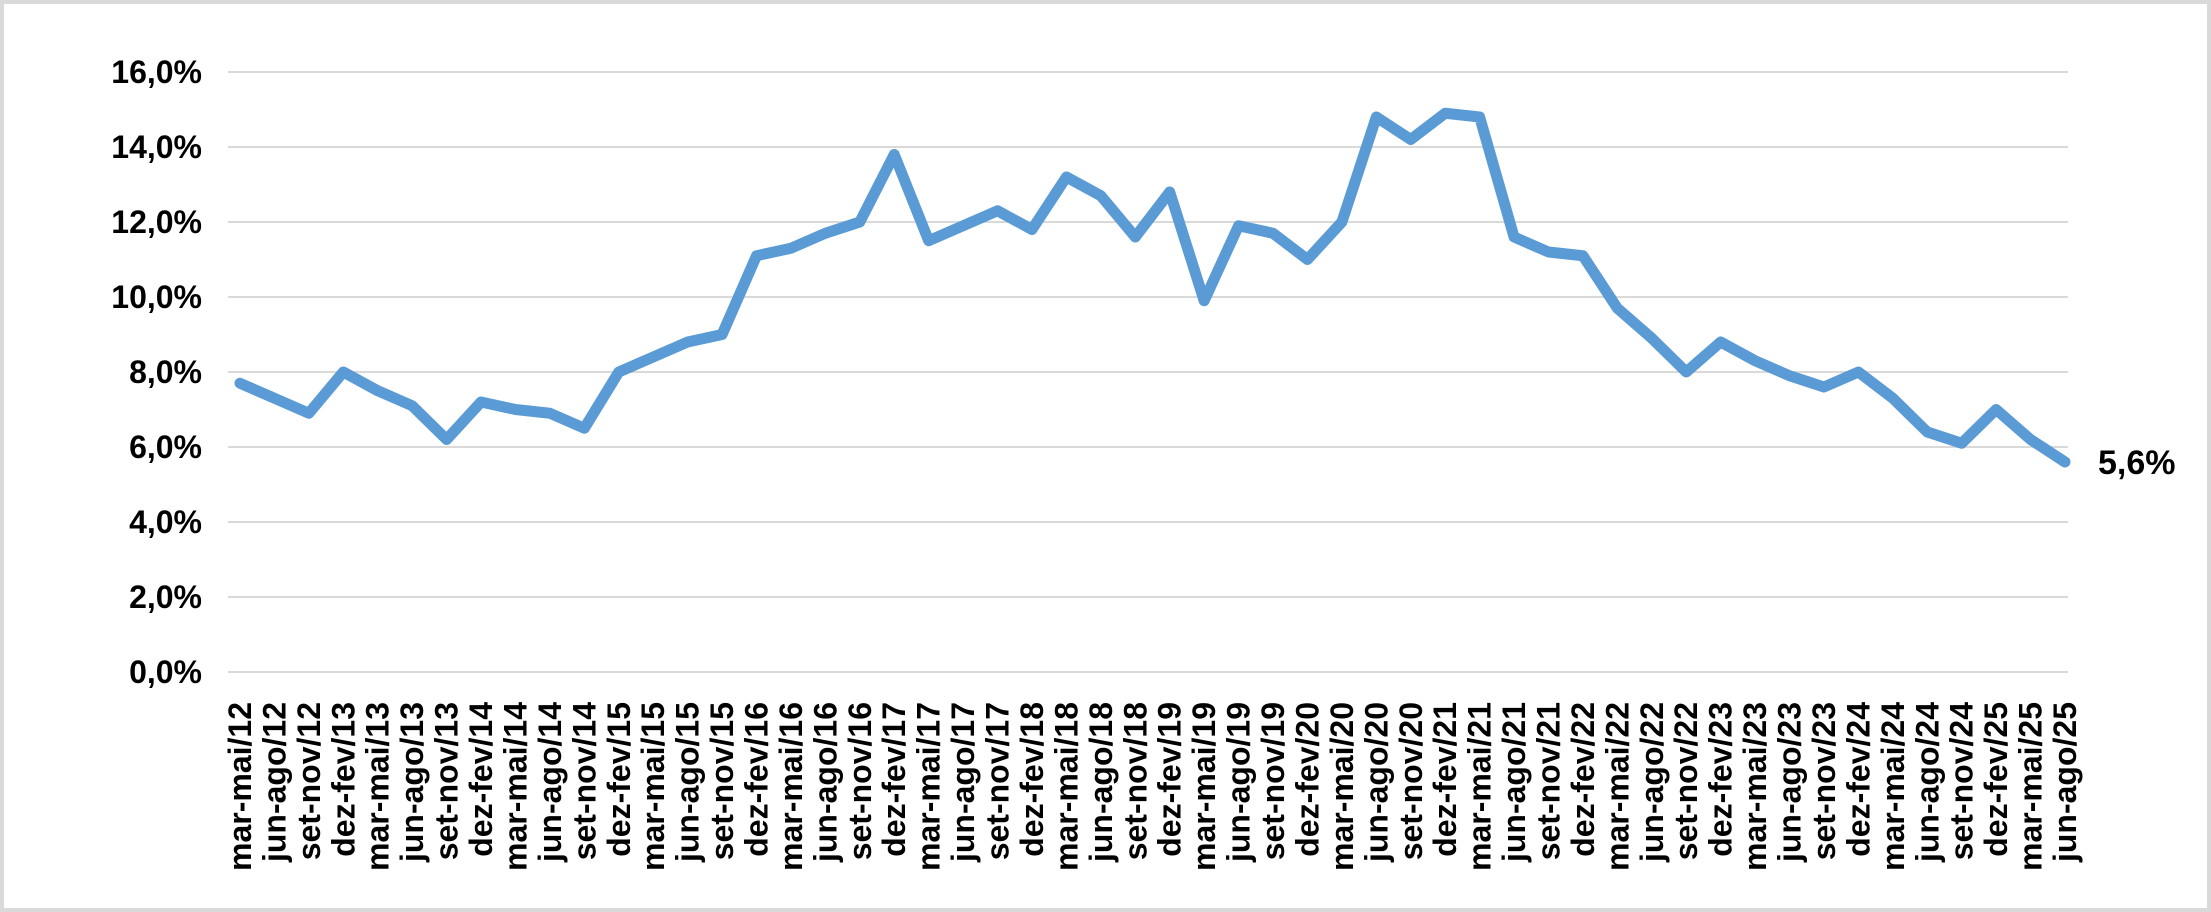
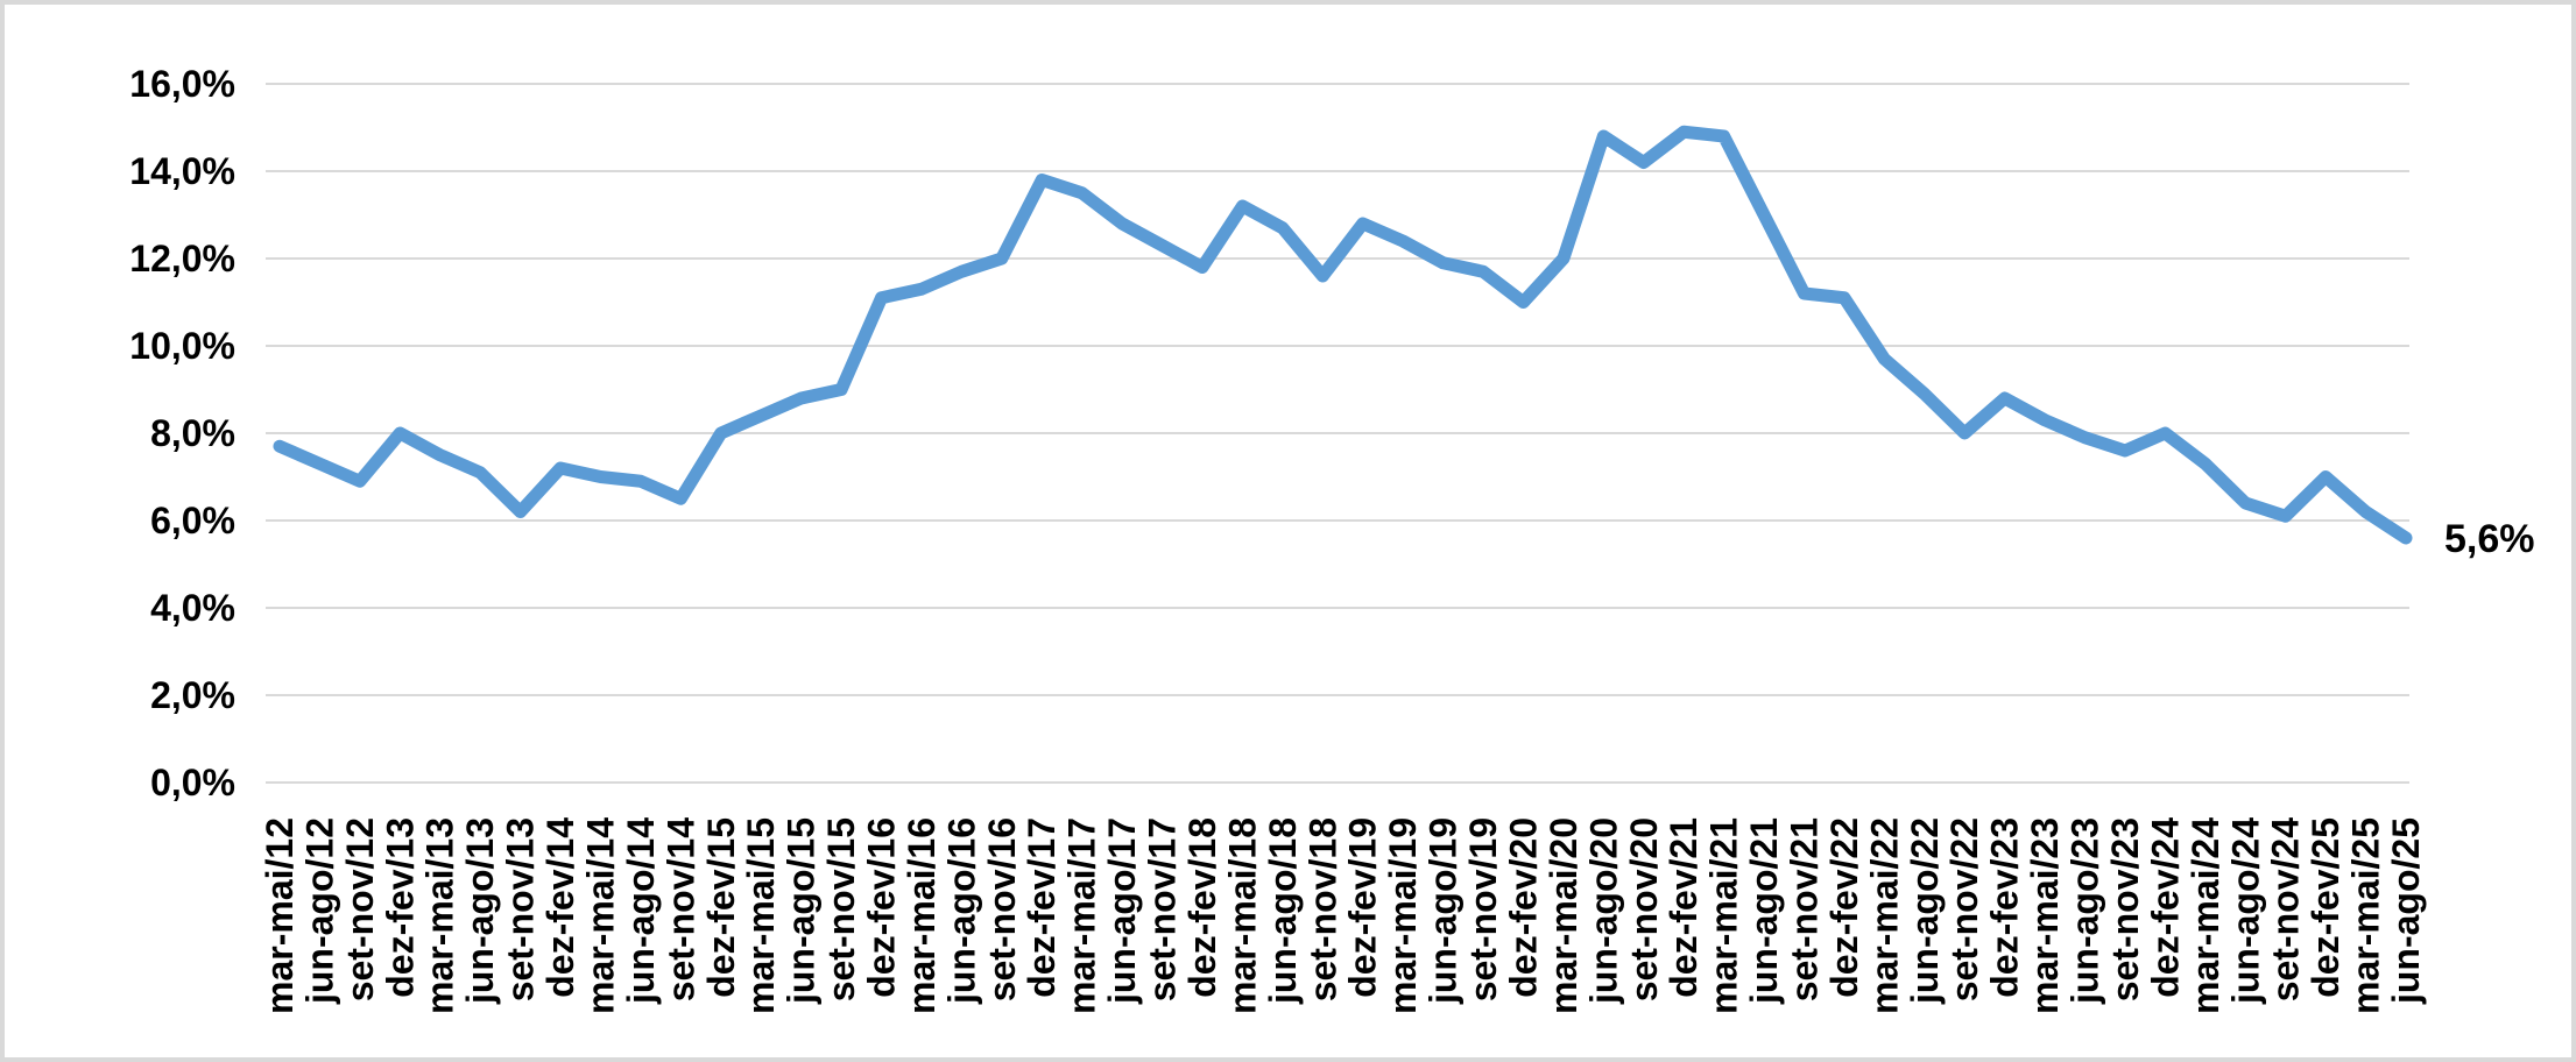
mar-mai/17: 11,5% -> 13,5%
jun-ago/17: 11,9% -> 12,8%
mar-mai/19: 9,9% -> 12,4%
jun-ago/21: 11,6% -> 13,0%
